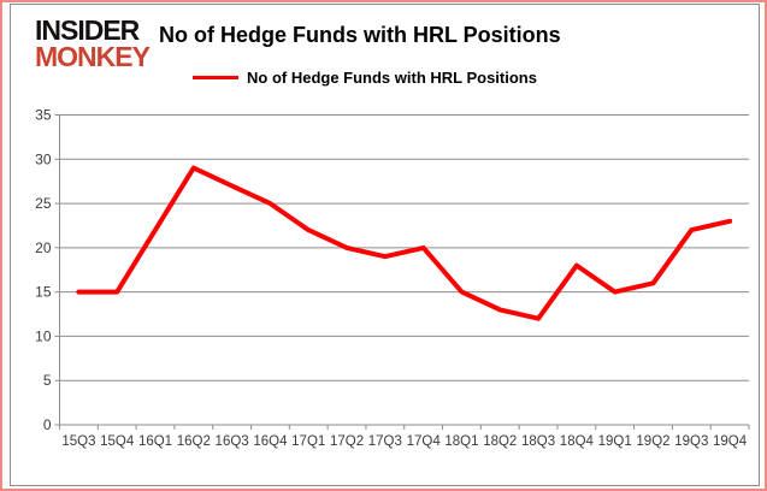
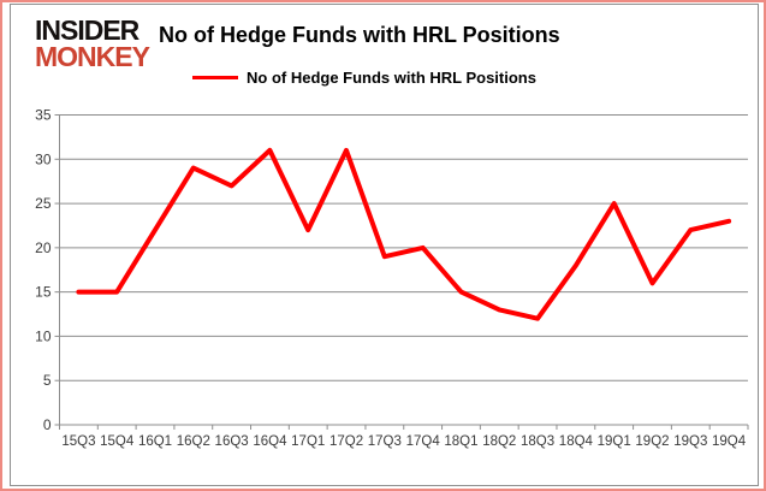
16Q4: 25 -> 31
17Q2: 20 -> 31
19Q1: 15 -> 25
